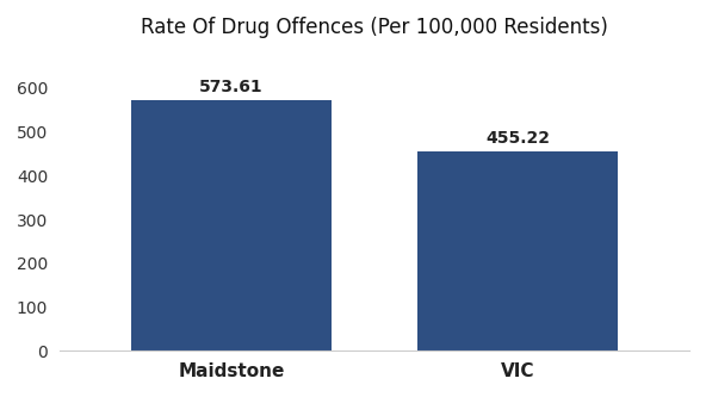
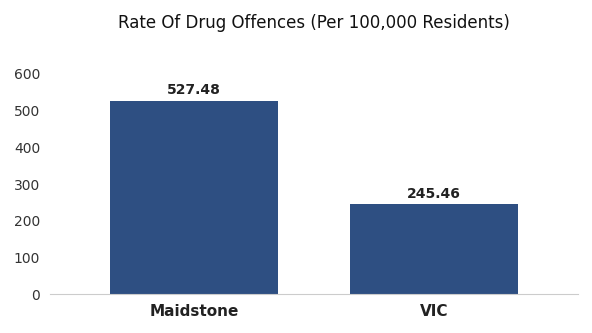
Maidstone: 573.61 -> 527.48
VIC: 455.22 -> 245.46
